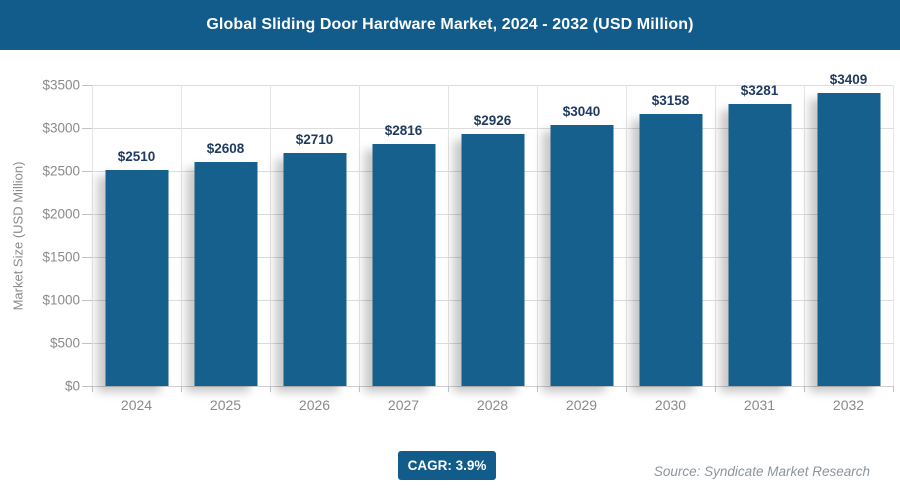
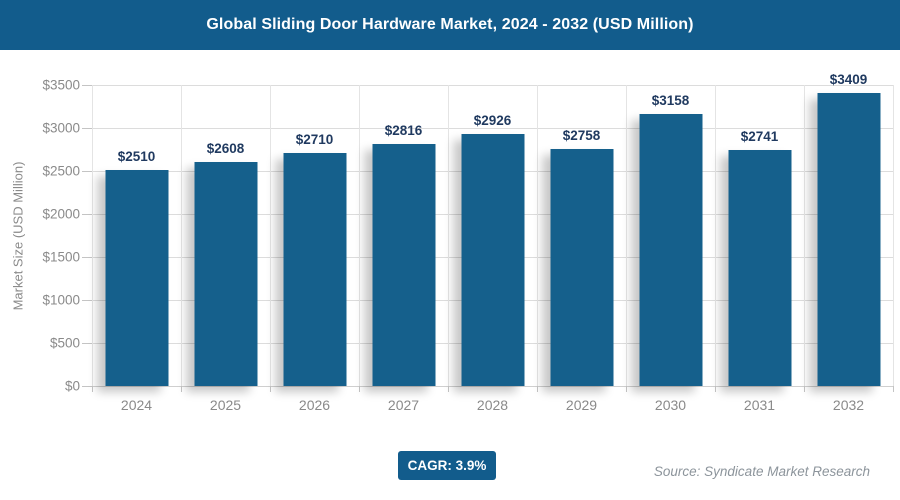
2029: $3040 -> $2758
2031: $3281 -> $2741
